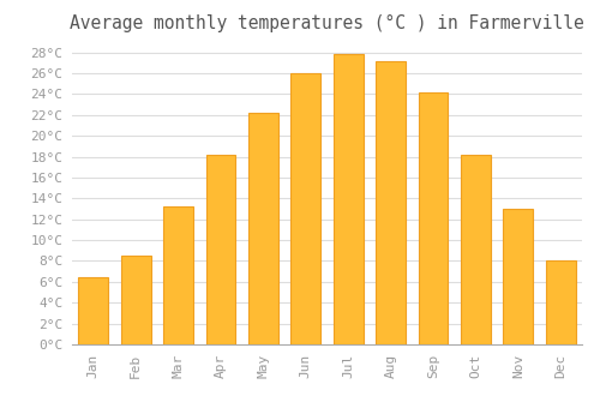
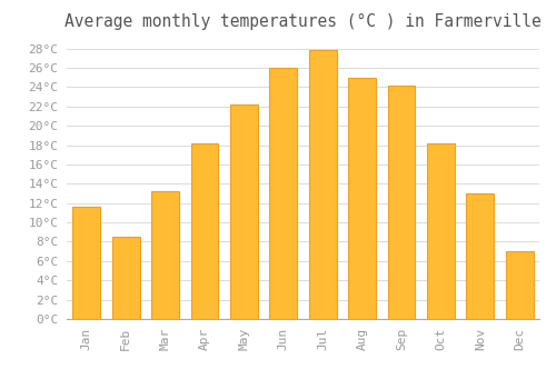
Jan: 6.5°C -> 11.6°C
Aug: 27.2°C -> 25.0°C
Dec: 8.0°C -> 7.0°C
